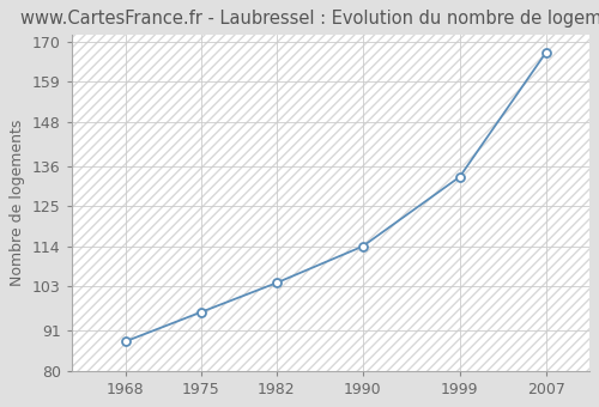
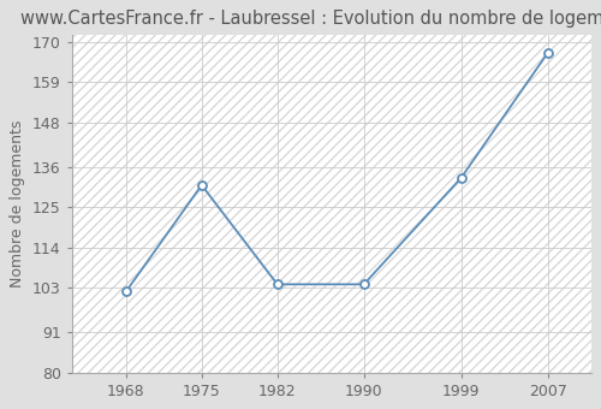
1968: 88 -> 102
1975: 96 -> 131
1990: 114 -> 104
